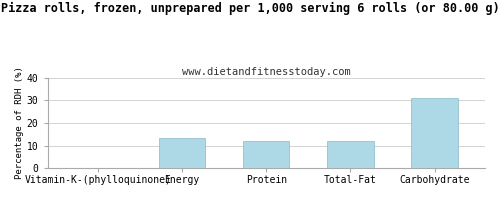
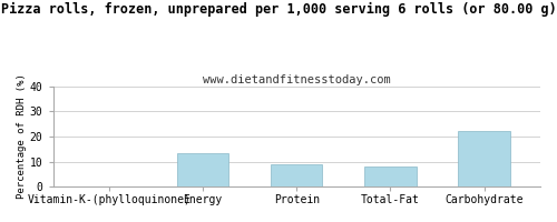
Protein: 12.0 -> 9.0
Total-Fat: 12.0 -> 8.0
Carbohydrate: 31.0 -> 22.0
